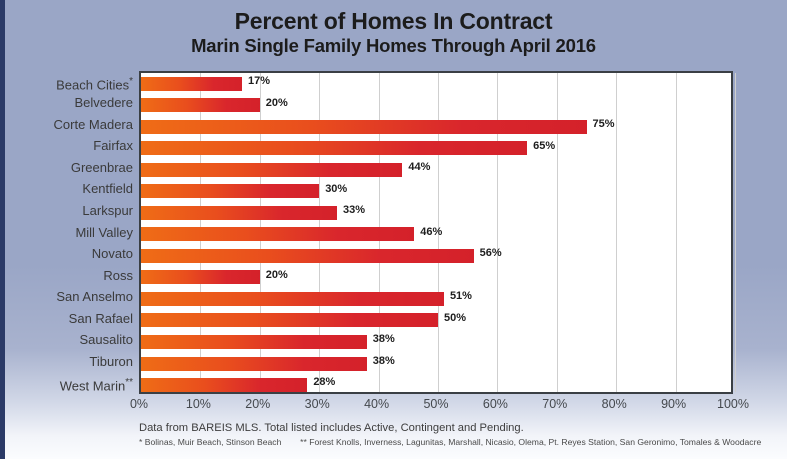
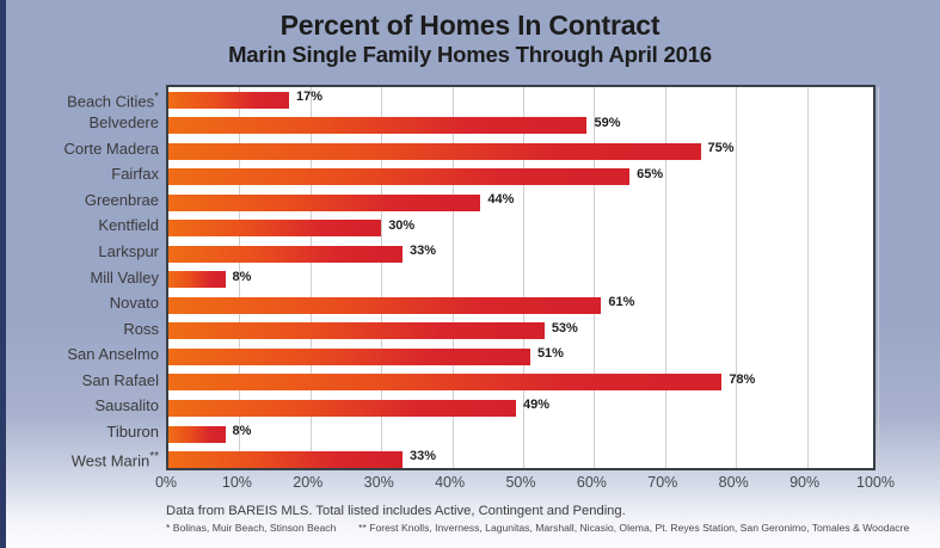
Belvedere: 20% -> 59%
Mill Valley: 46% -> 8%
Novato: 56% -> 61%
Ross: 20% -> 53%
San Rafael: 50% -> 78%
Sausalito: 38% -> 49%
Tiburon: 38% -> 8%
West Marin**: 28% -> 33%
